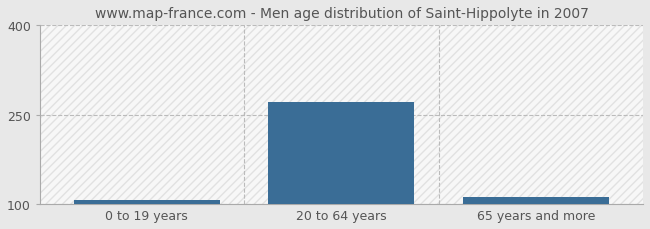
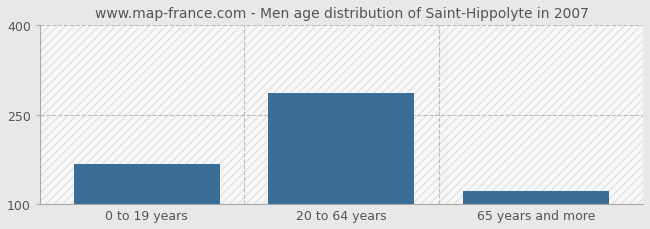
0 to 19 years: 107 -> 168
20 to 64 years: 272 -> 286
65 years and more: 112 -> 122
